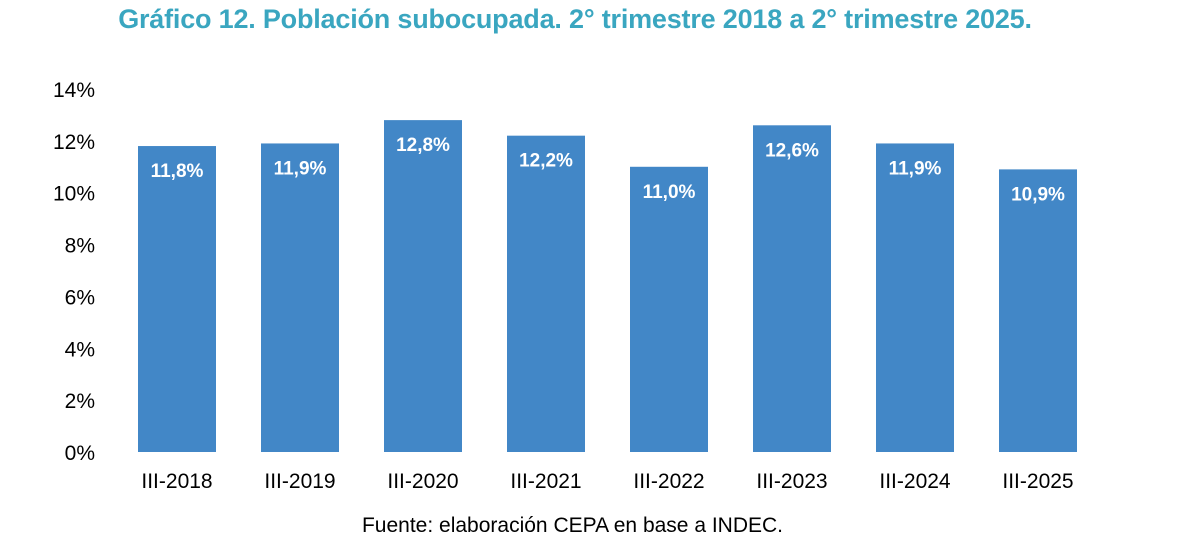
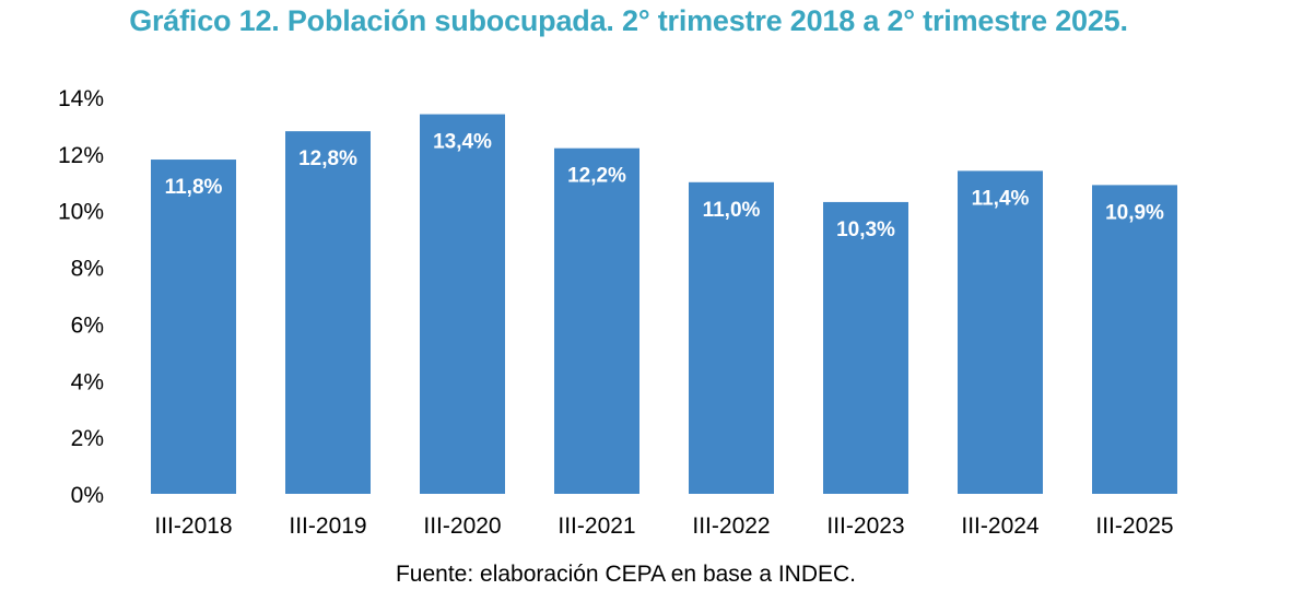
III-2019: 11,9% -> 12,8%
III-2020: 12,8% -> 13,4%
III-2023: 12,6% -> 10,3%
III-2024: 11,9% -> 11,4%
